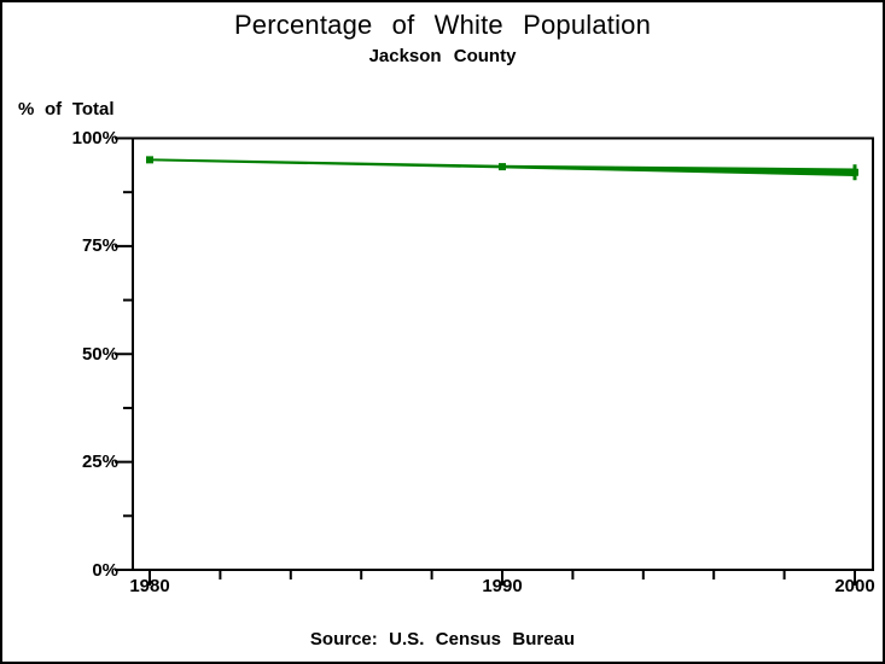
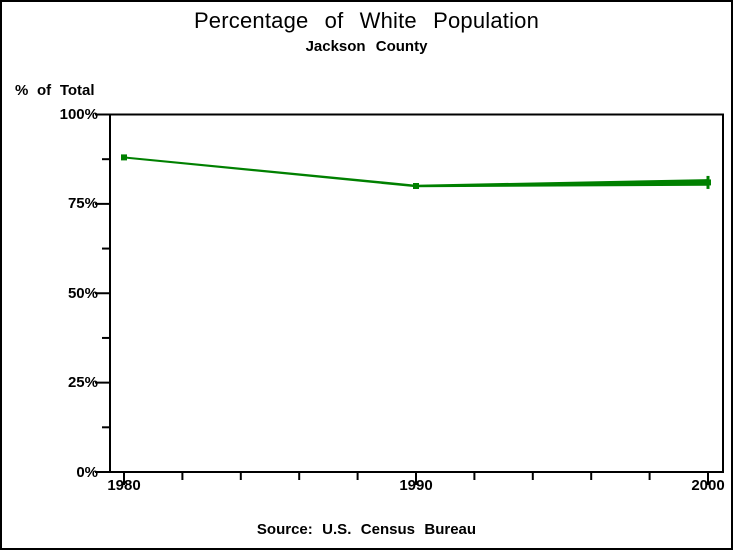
1980: 95% -> 88%
1990: 93% -> 80%
2000: 92% -> 81%
